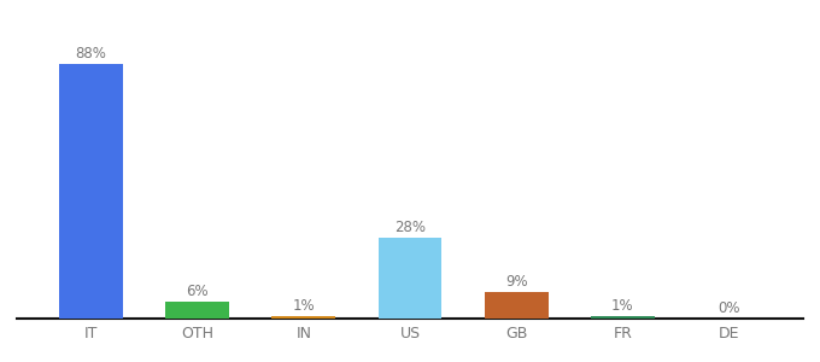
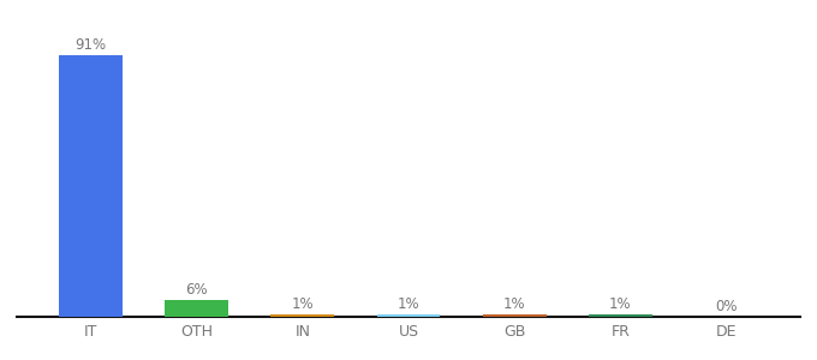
IT: 88% -> 91%
US: 28% -> 1%
GB: 9% -> 1%
